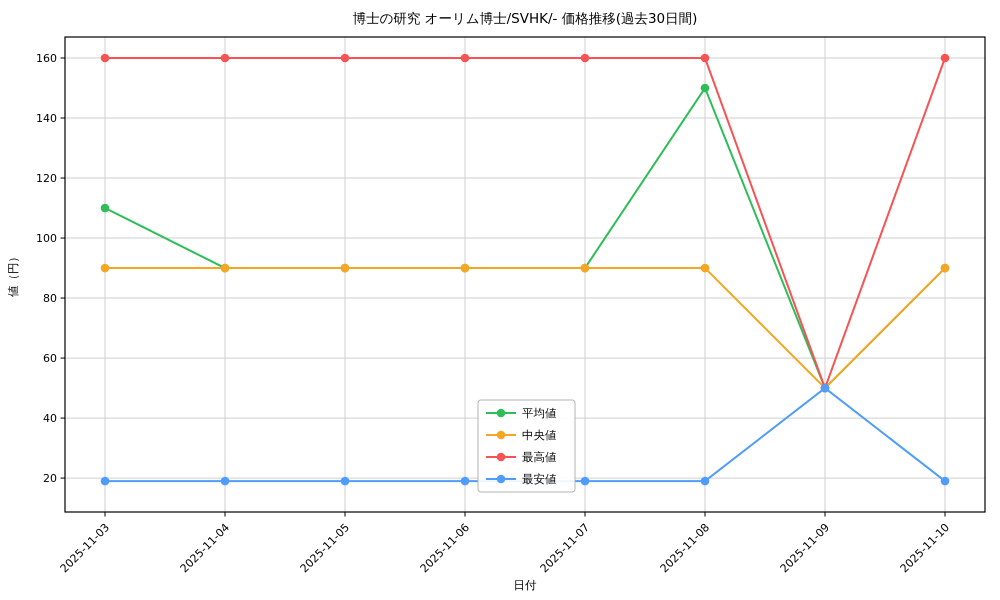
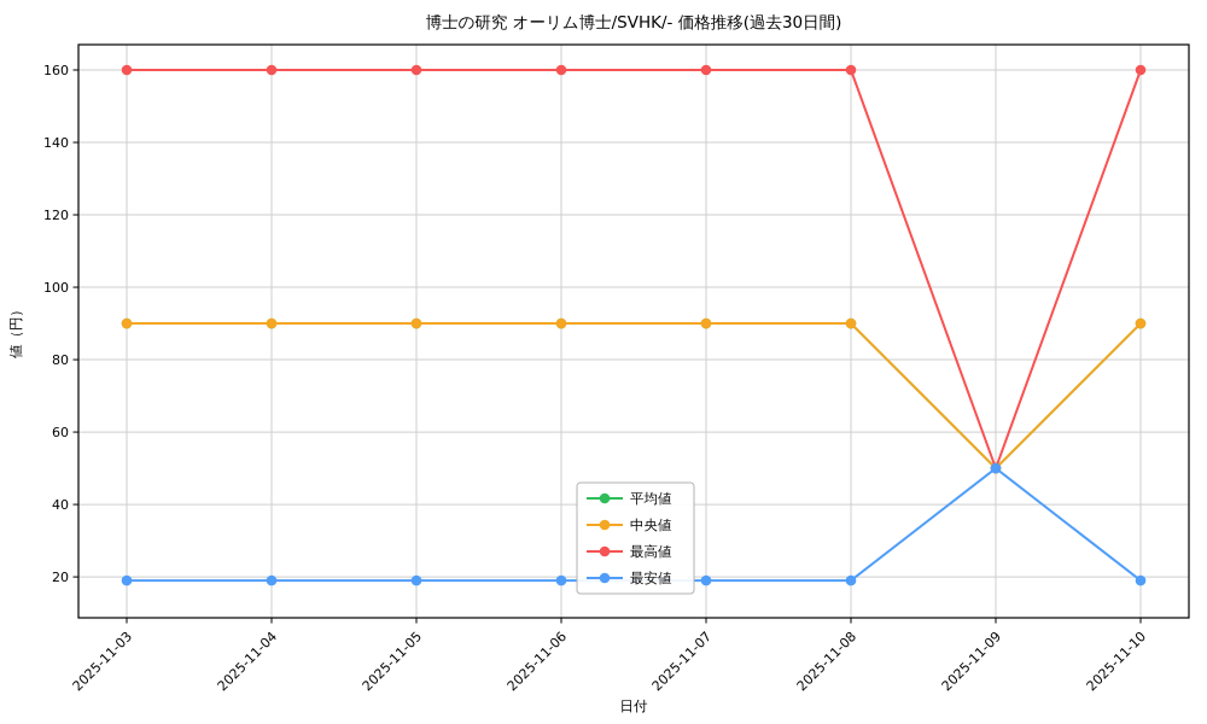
平均値/2025-11-03: 110 -> 90
平均値/2025-11-08: 150 -> 90
